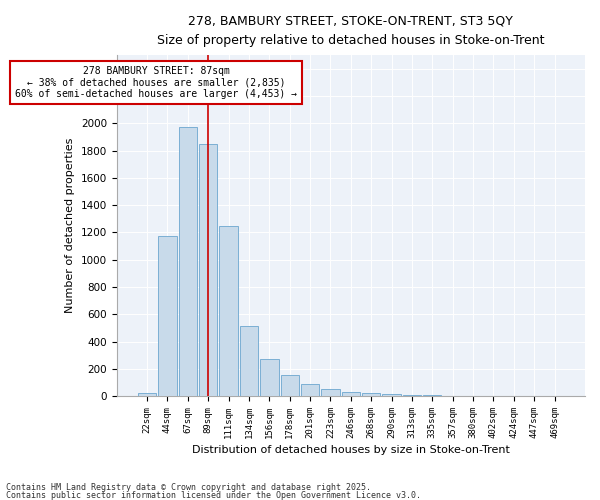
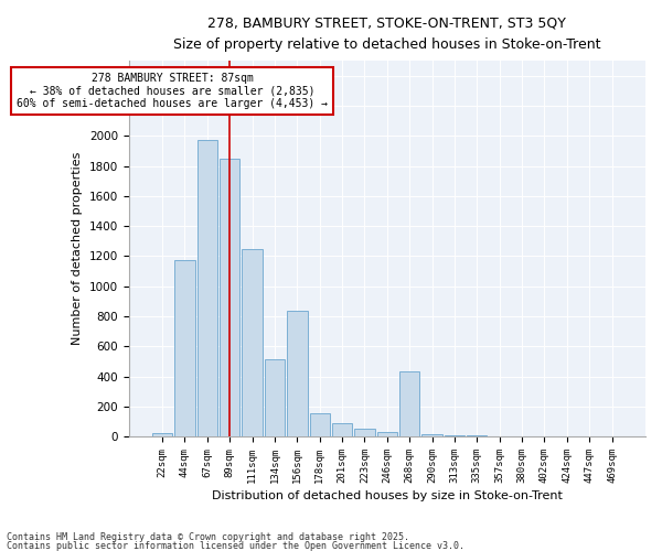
156sqm: 280 -> 840
268sqm: 20 -> 430
